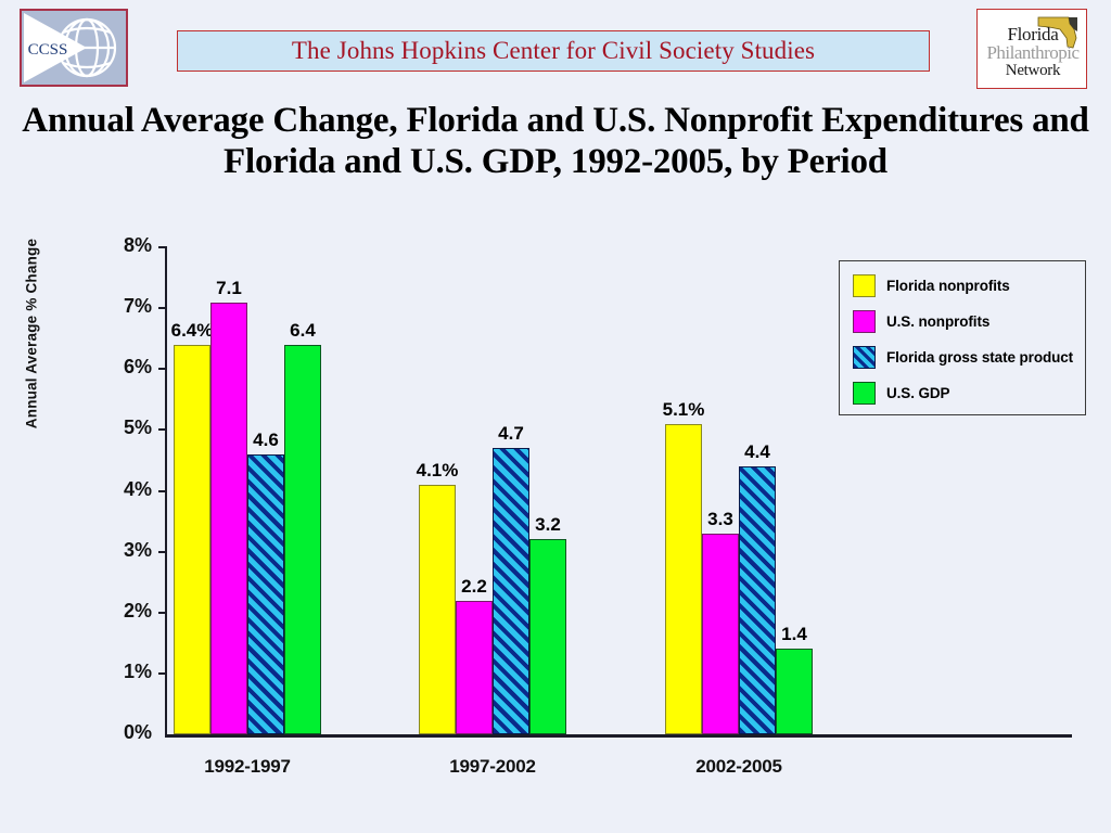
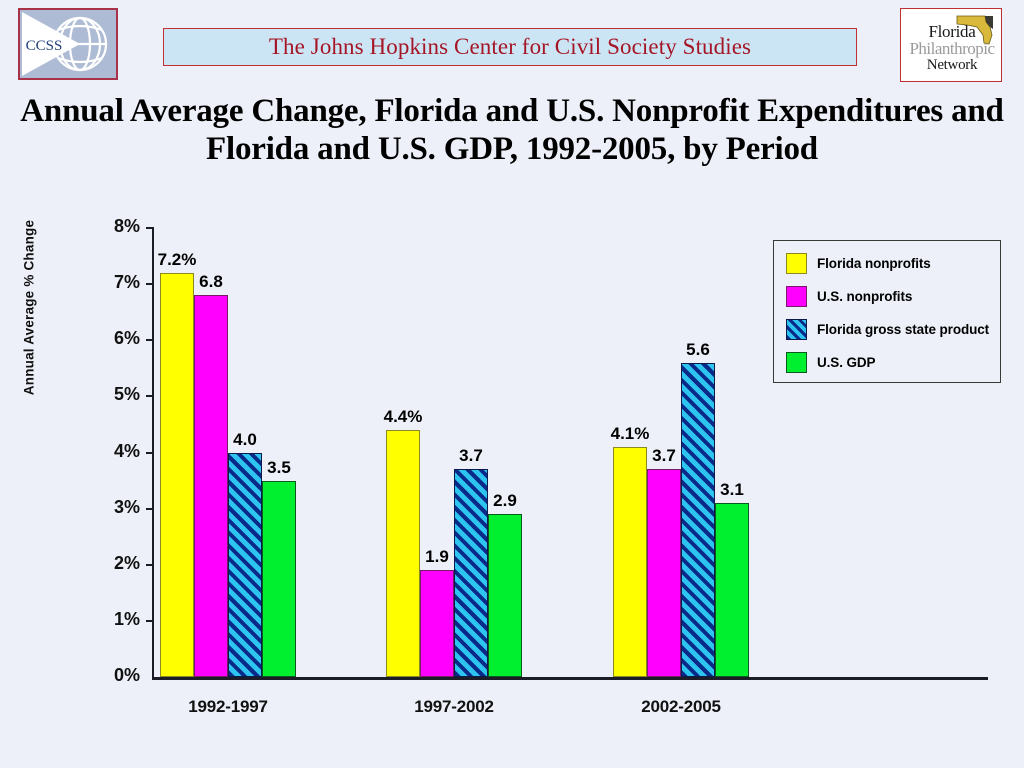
Florida nonprofits/1992-1997: 6.4% -> 7.2%
U.S. nonprofits/1992-1997: 7.1 -> 6.8
Florida gross state product/1992-1997: 4.6 -> 4.0
U.S. GDP/1992-1997: 6.4 -> 3.5
Florida nonprofits/1997-2002: 4.1% -> 4.4%
U.S. nonprofits/1997-2002: 2.2 -> 1.9
Florida gross state product/1997-2002: 4.7 -> 3.7
U.S. GDP/1997-2002: 3.2 -> 2.9
Florida nonprofits/2002-2005: 5.1% -> 4.1%
U.S. nonprofits/2002-2005: 3.3 -> 3.7
Florida gross state product/2002-2005: 4.4 -> 5.6
U.S. GDP/2002-2005: 1.4 -> 3.1
